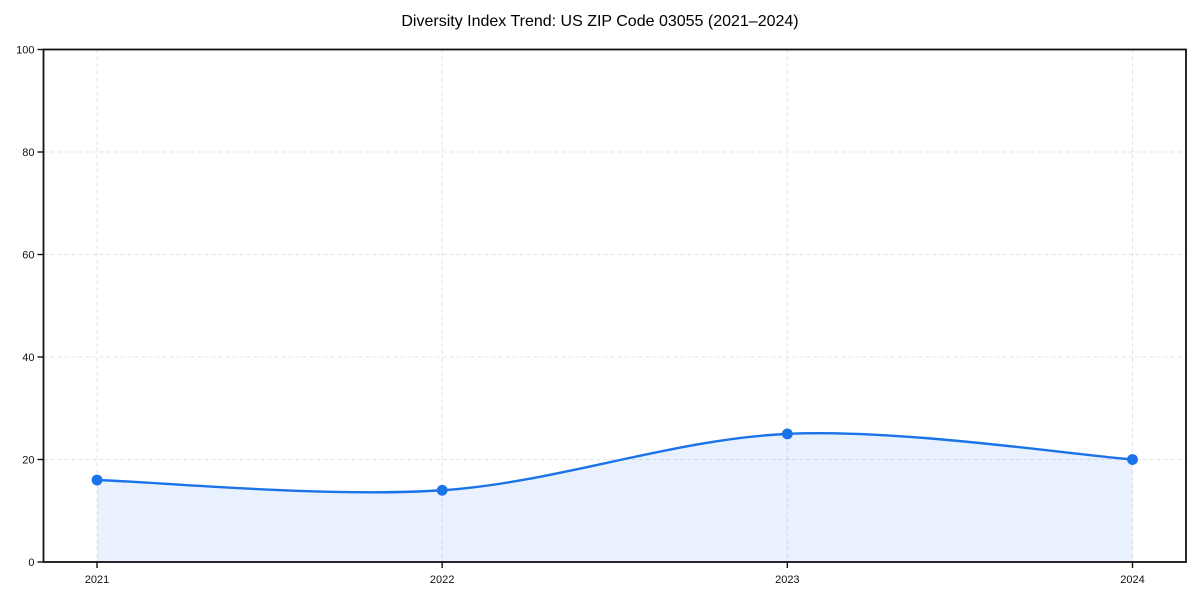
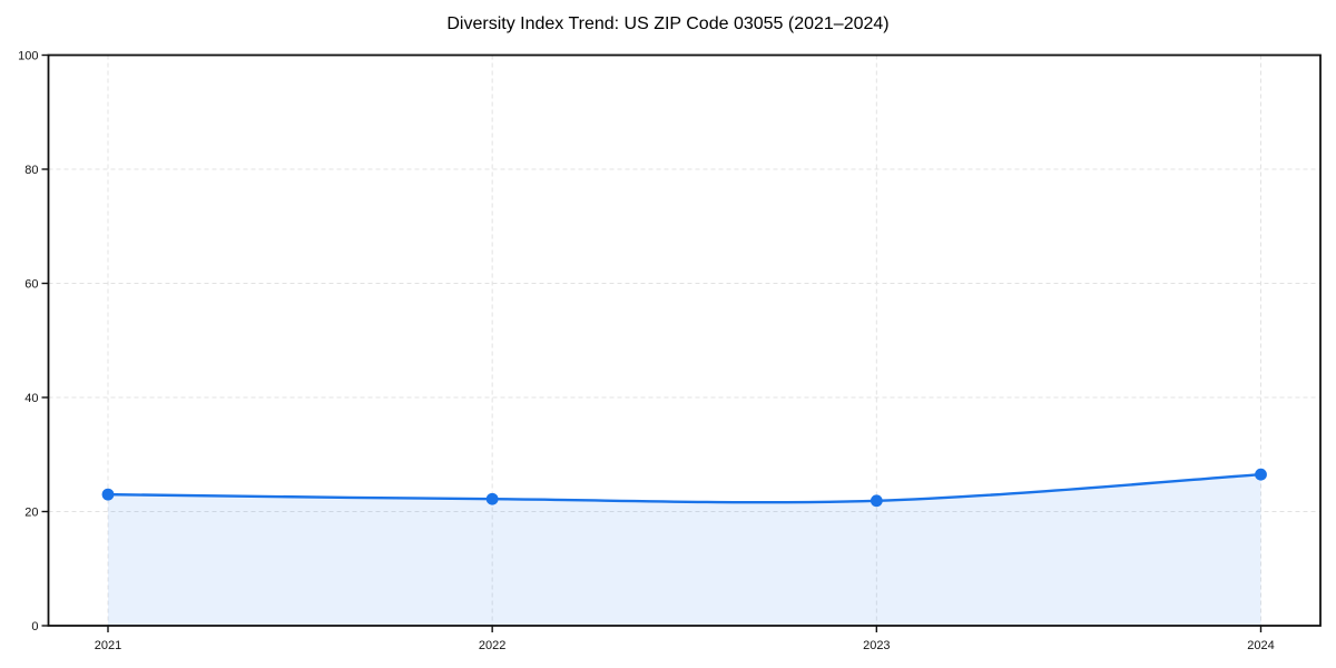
2021: 16 -> 23
2022: 14 -> 22
2023: 25 -> 22
2024: 20 -> 26
